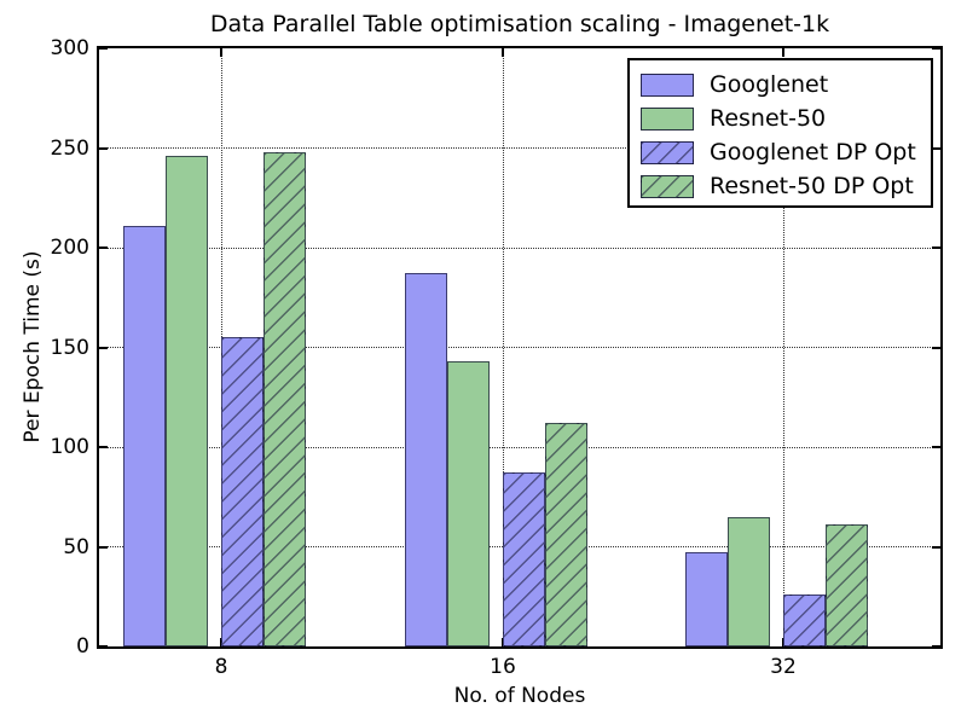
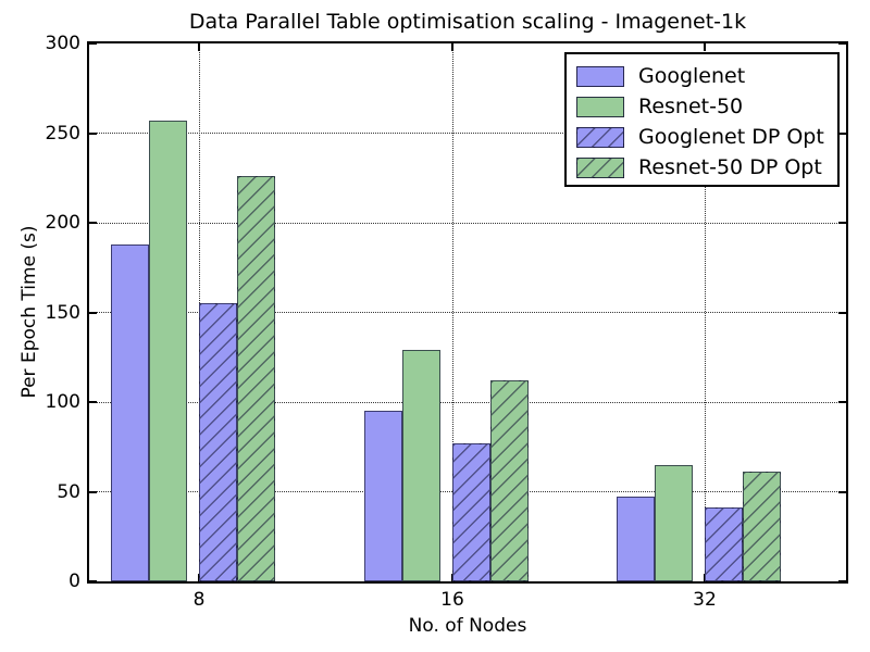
Googlenet/8: 211 -> 188
Resnet-50/8: 246 -> 257
Resnet-50 DP Opt/8: 248 -> 226
Googlenet/16: 187 -> 95
Resnet-50/16: 143 -> 129
Googlenet DP Opt/16: 87 -> 77
Googlenet DP Opt/32: 26 -> 41
